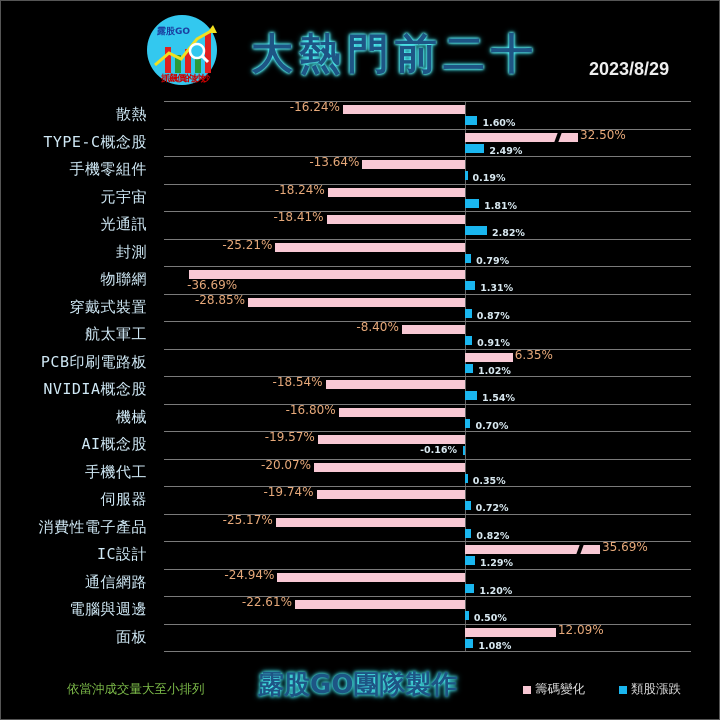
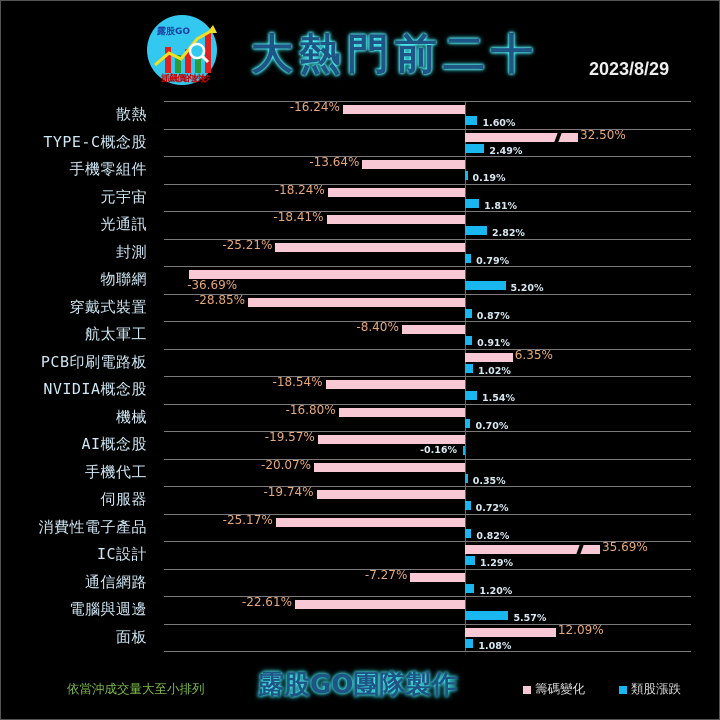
類股漲跌/物聯網: 1.31% -> 5.20%
籌碼變化/通信網路: -24.94% -> -7.27%
類股漲跌/電腦與週邊: 0.50% -> 5.57%
